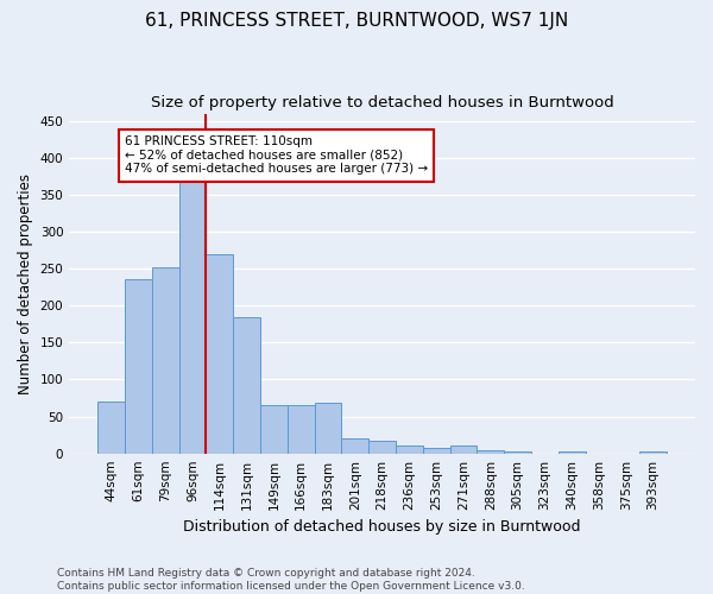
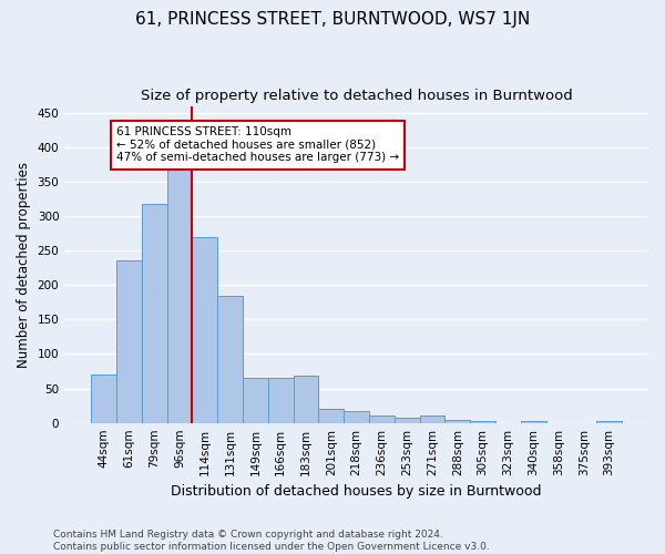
79sqm: 252 -> 318
